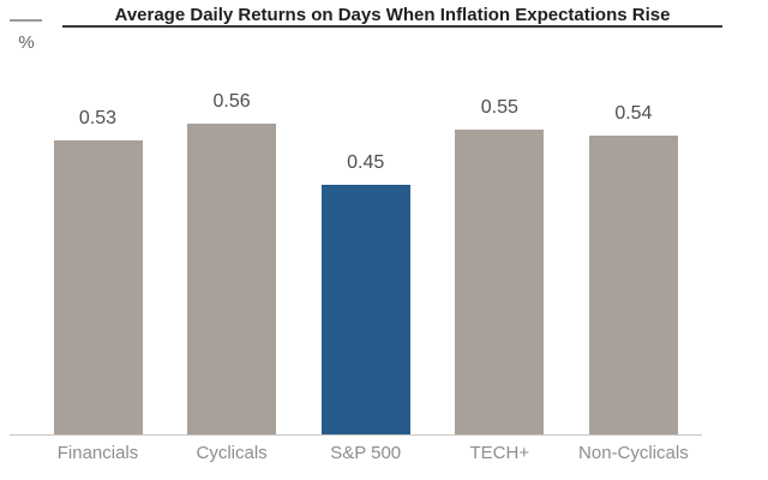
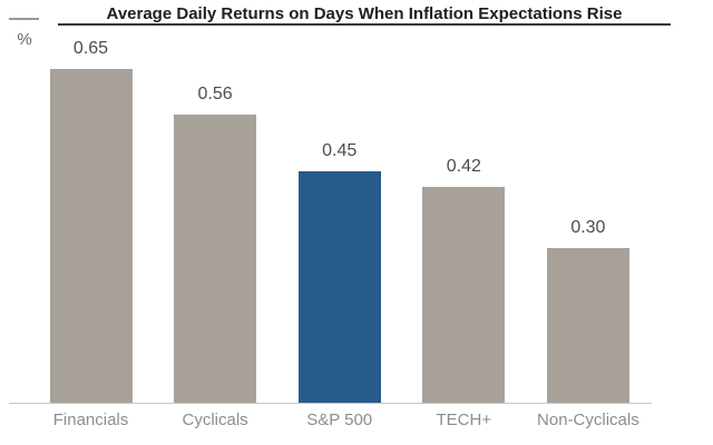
Financials: 0.53 -> 0.65
TECH+: 0.55 -> 0.42
Non-Cyclicals: 0.54 -> 0.30
